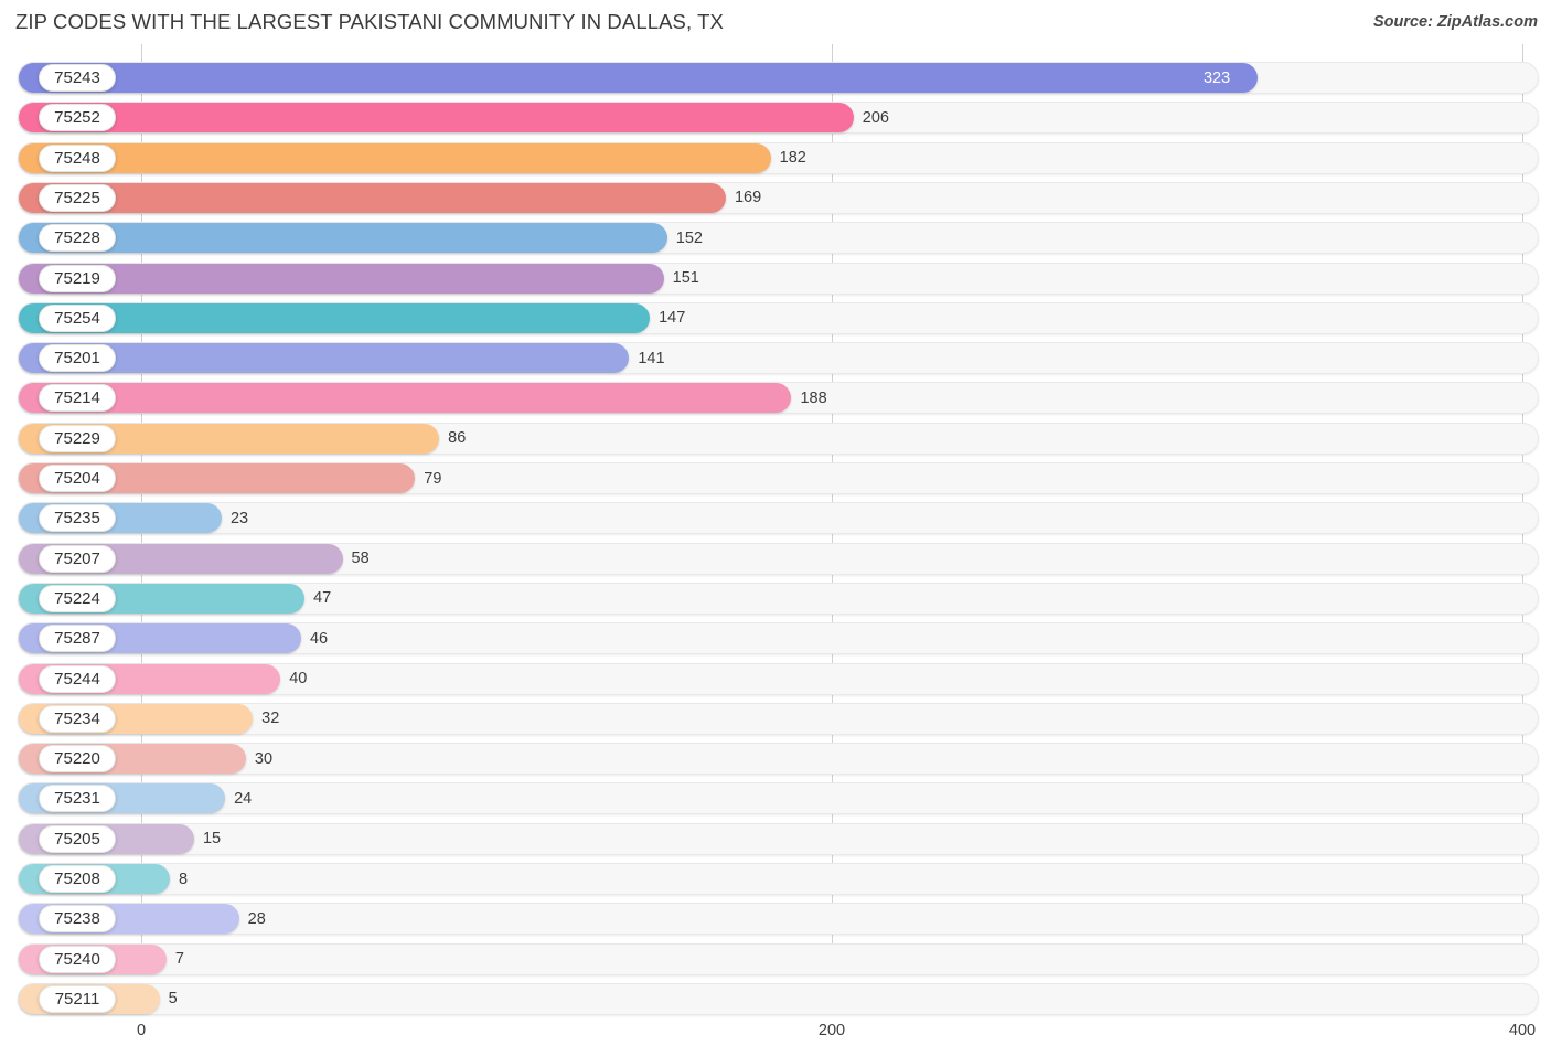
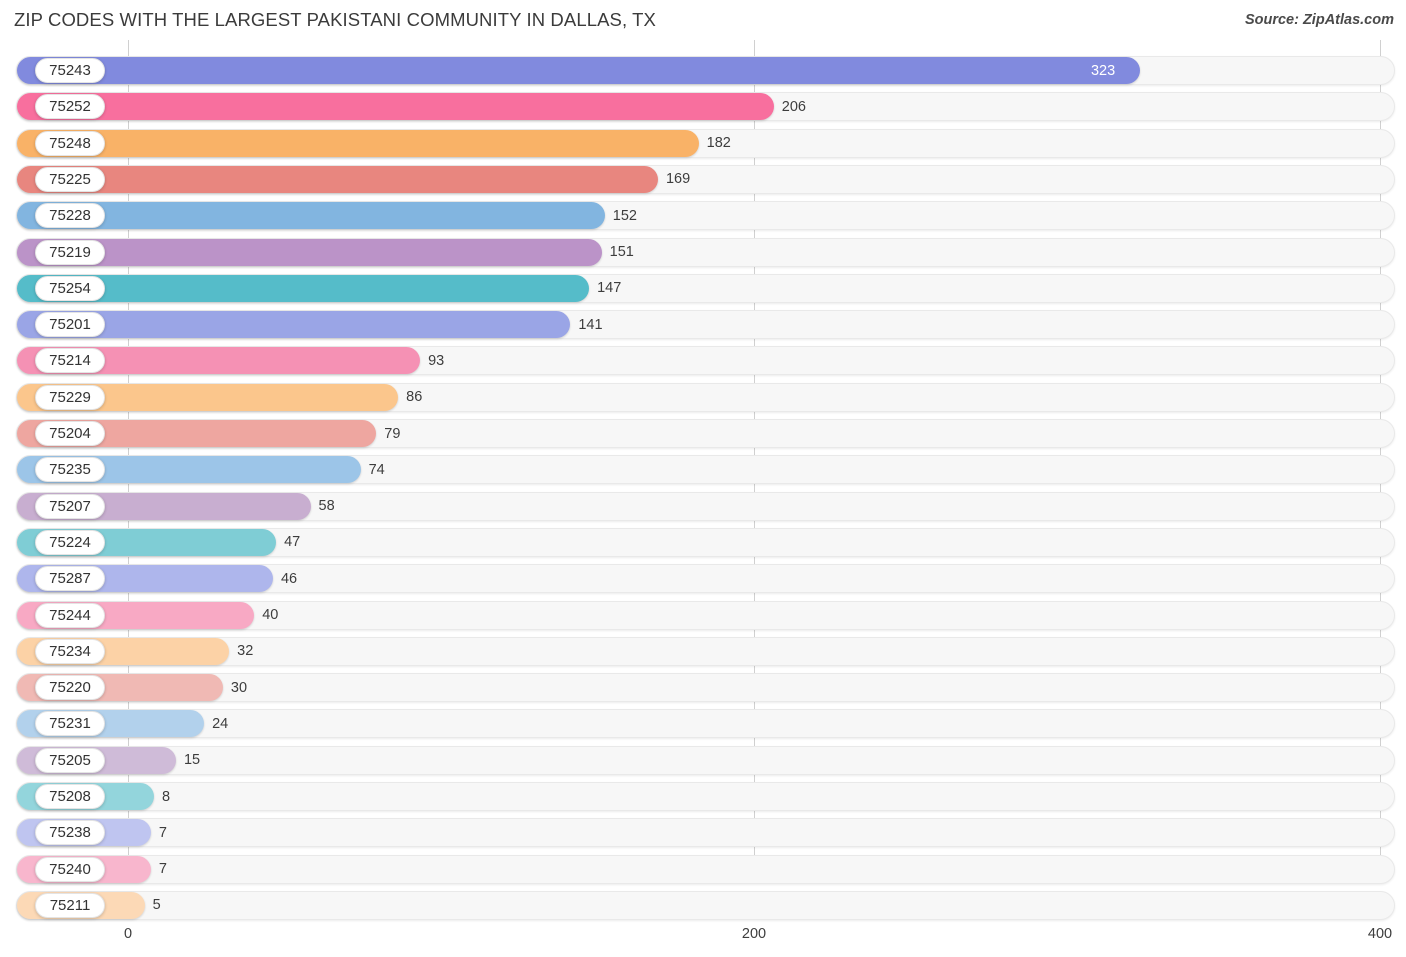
75214: 188 -> 93
75235: 23 -> 74
75238: 28 -> 7
